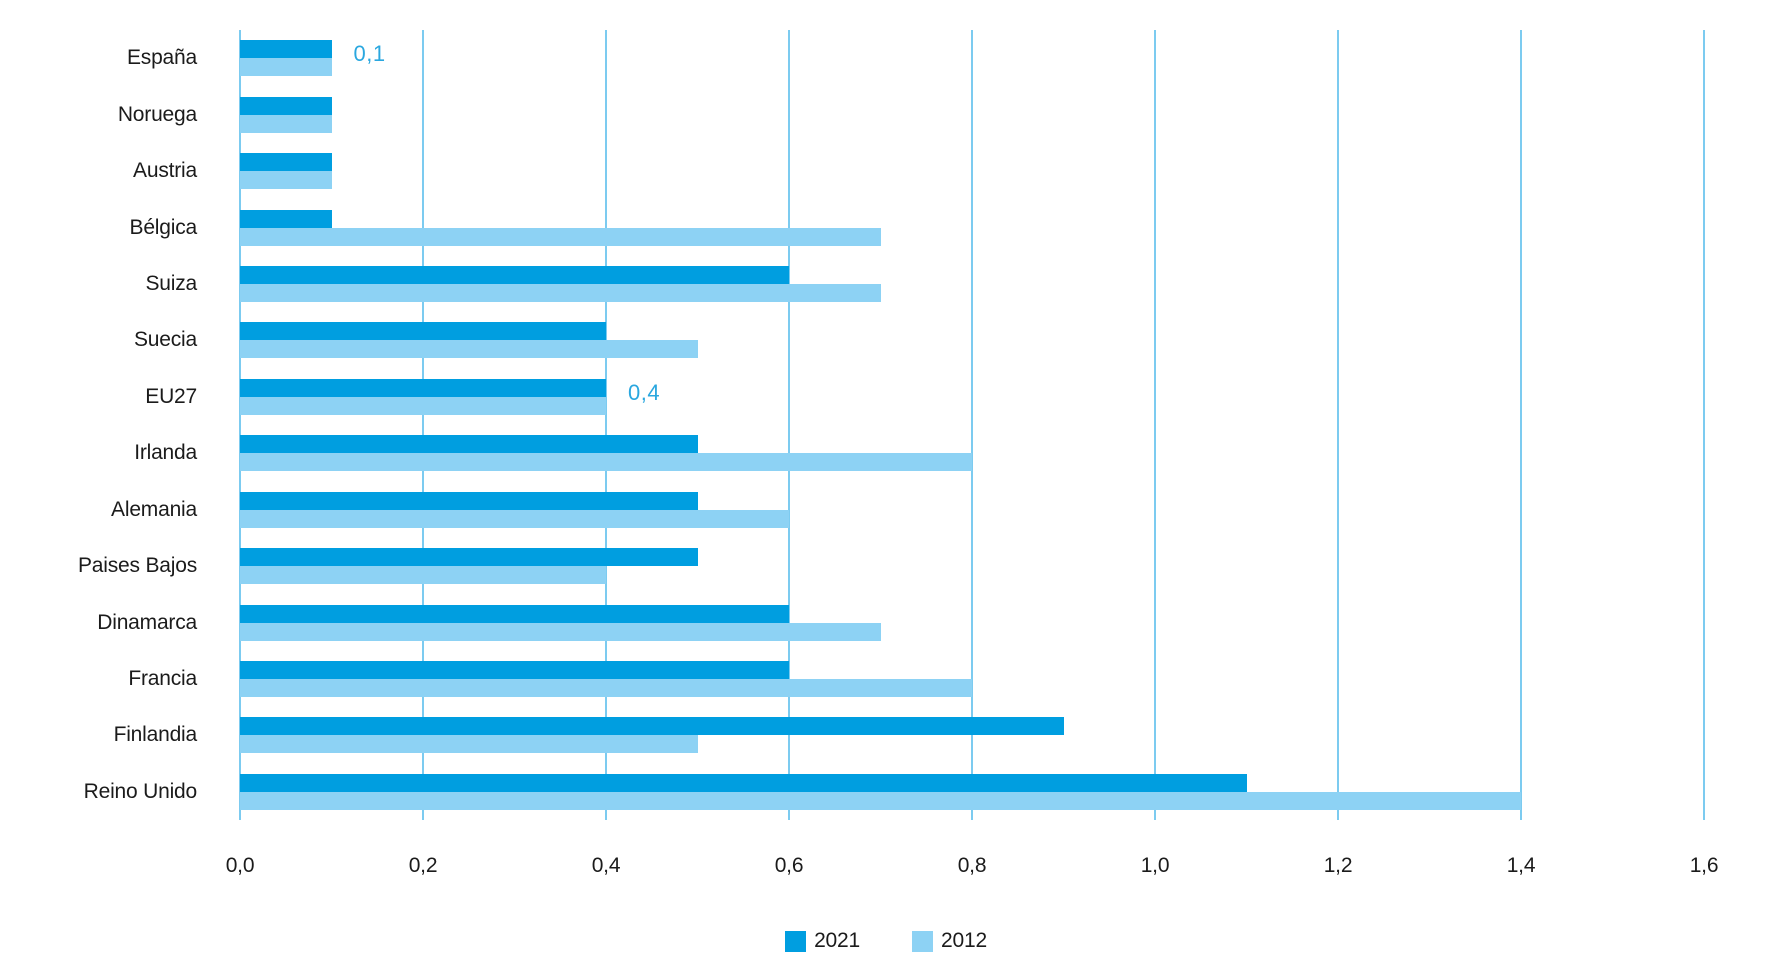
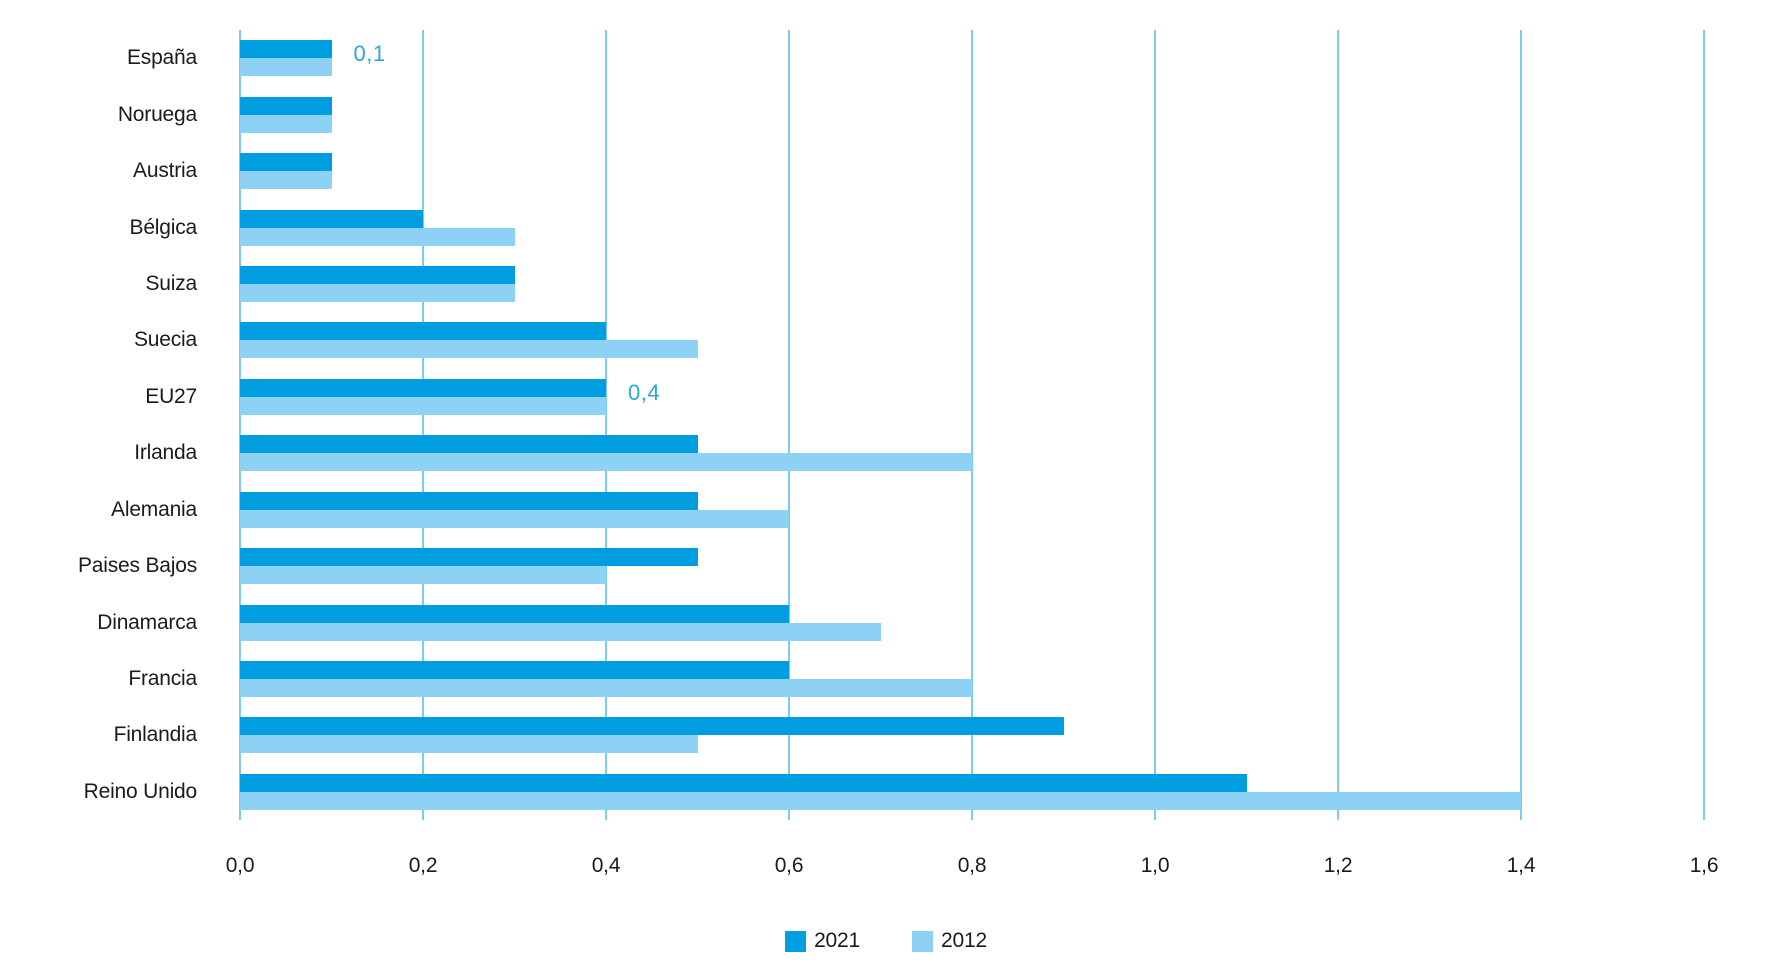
2021/Bélgica: 0,1 -> 0,2
2012/Bélgica: 0,7 -> 0,3
2021/Suiza: 0,6 -> 0,3
2012/Suiza: 0,7 -> 0,3
